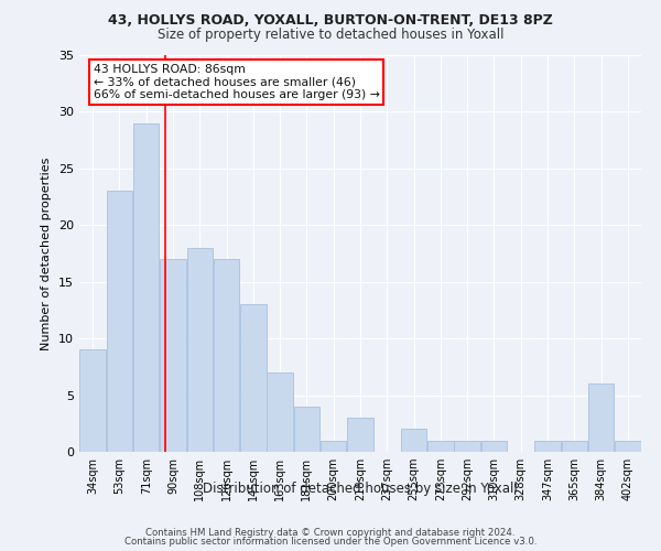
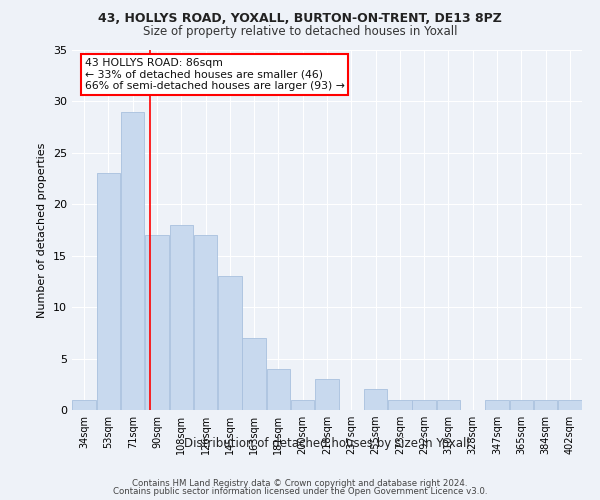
34sqm: 9 -> 1
384sqm: 6 -> 1
